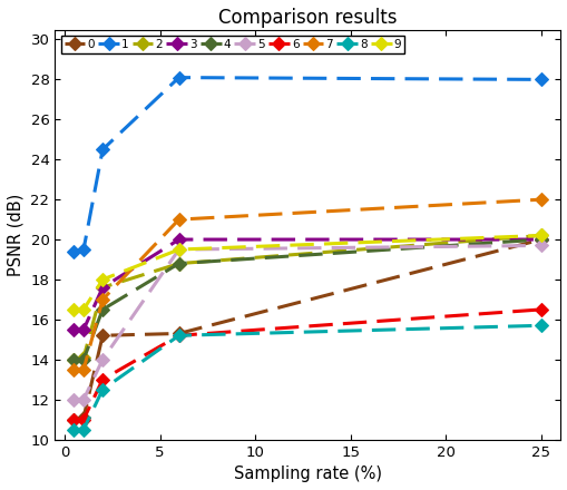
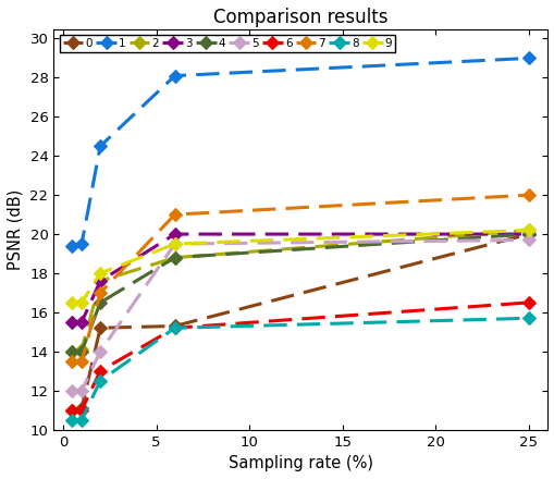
1/25: 28.0 -> 29.0
